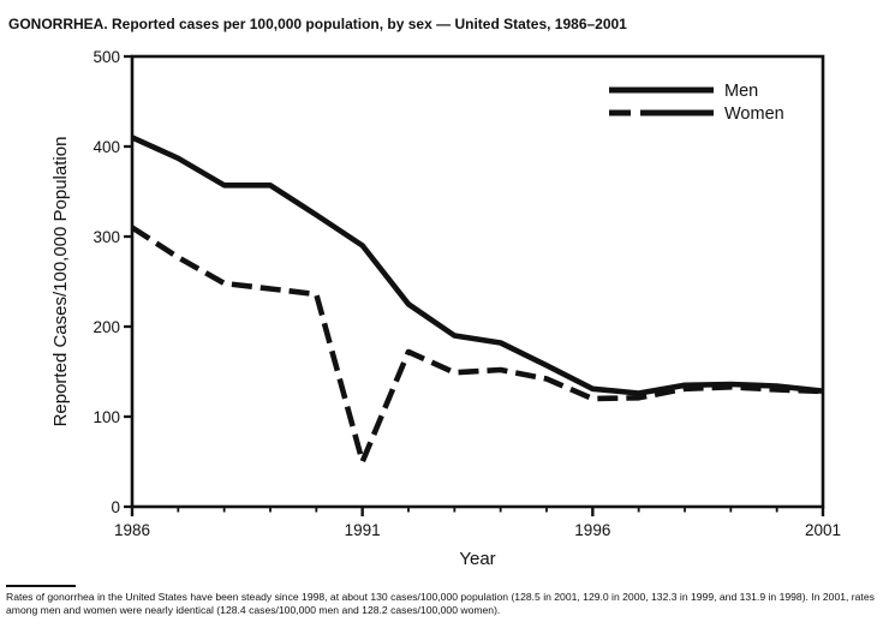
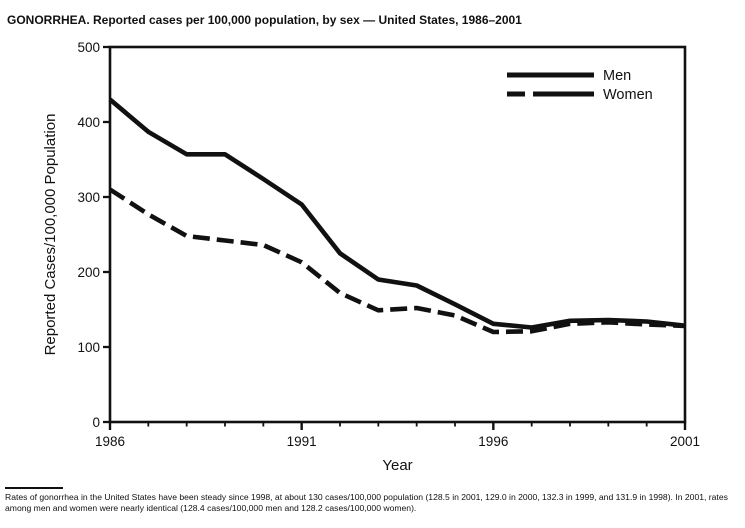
Men/1986: 410 -> 430
Women/1991: 50 -> 210
